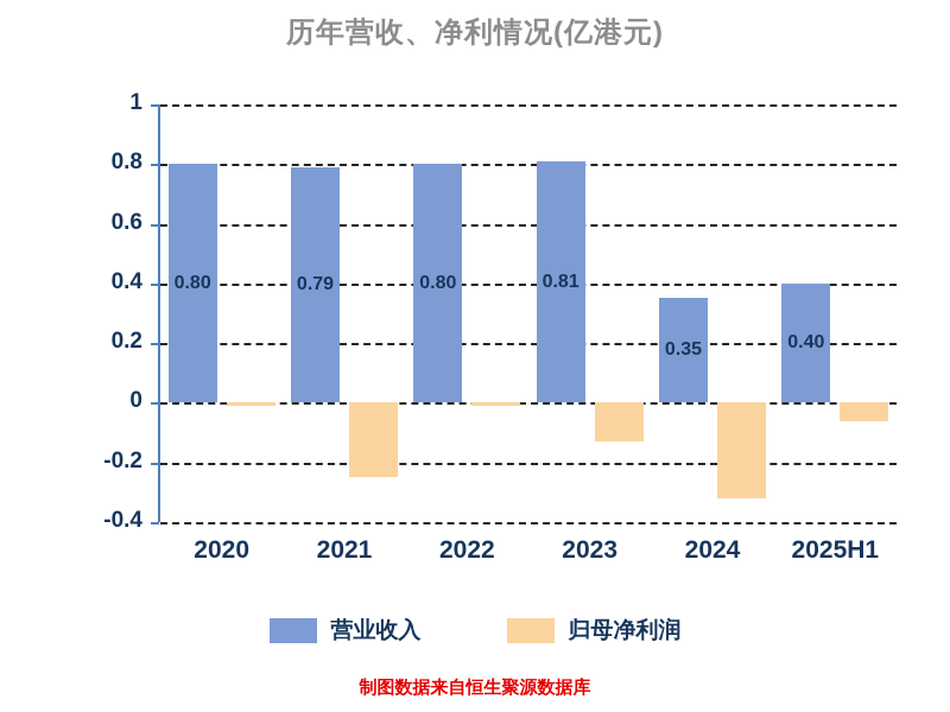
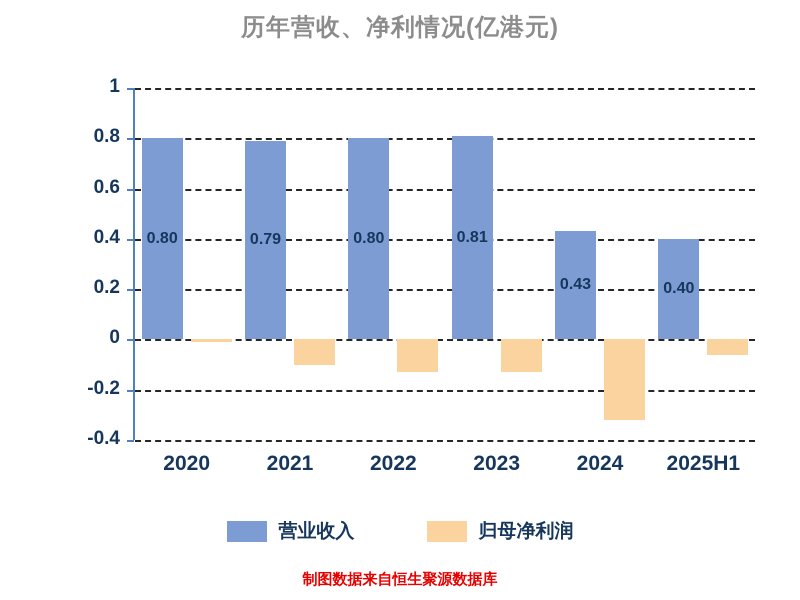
归母净利润/2021: -0.25 -> -0.10
归母净利润/2022: -0.01 -> -0.13
营业收入/2024: 0.35 -> 0.43
